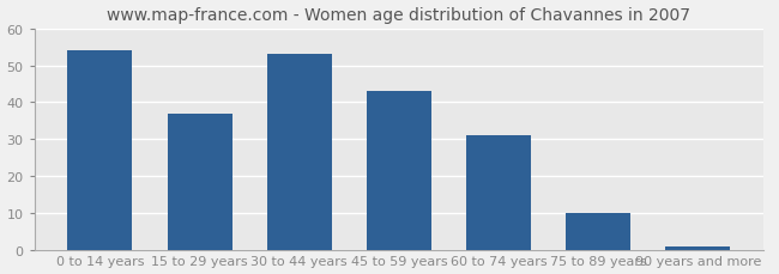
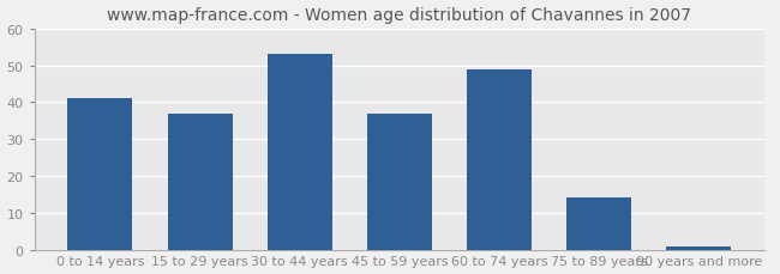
0 to 14 years: 54 -> 41
45 to 59 years: 43 -> 37
60 to 74 years: 31 -> 49
75 to 89 years: 10 -> 14
